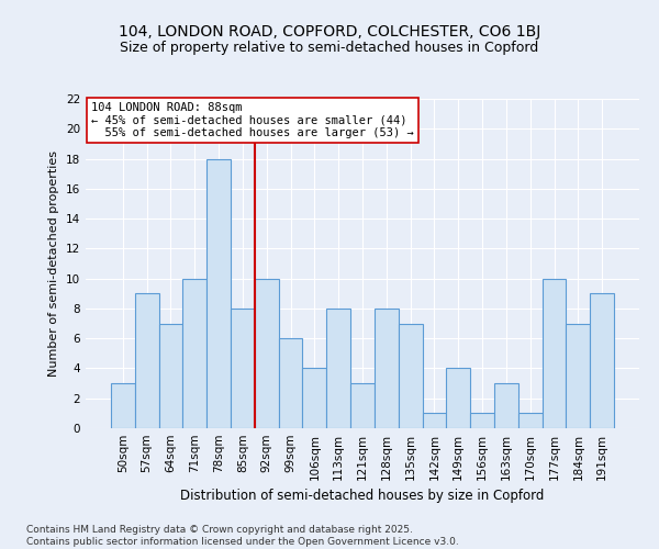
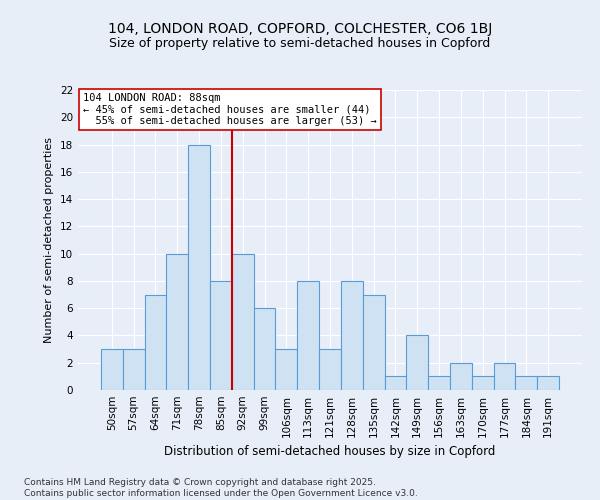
57sqm: 9 -> 3
106sqm: 4 -> 3
163sqm: 3 -> 2
177sqm: 10 -> 2
184sqm: 7 -> 1
191sqm: 9 -> 1
